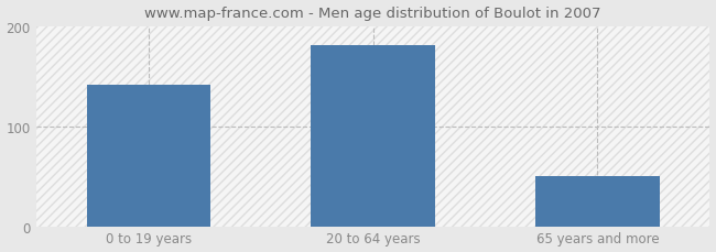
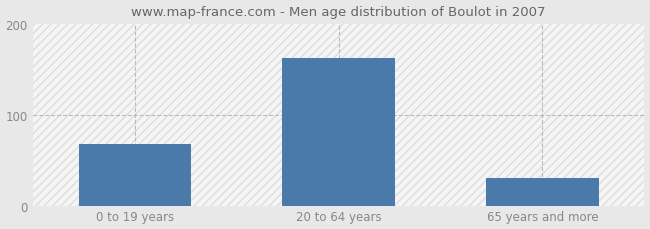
0 to 19 years: 142 -> 68
20 to 64 years: 182 -> 163
65 years and more: 50 -> 30
